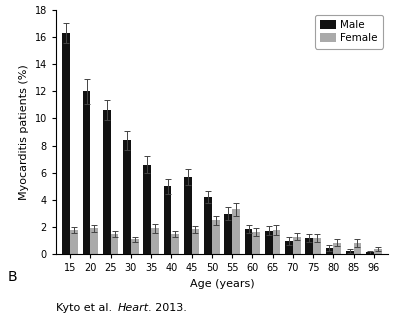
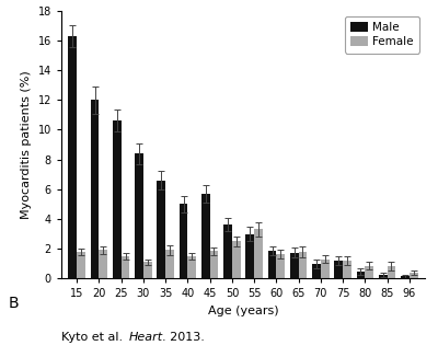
Male/50: 4.2 -> 3.6
